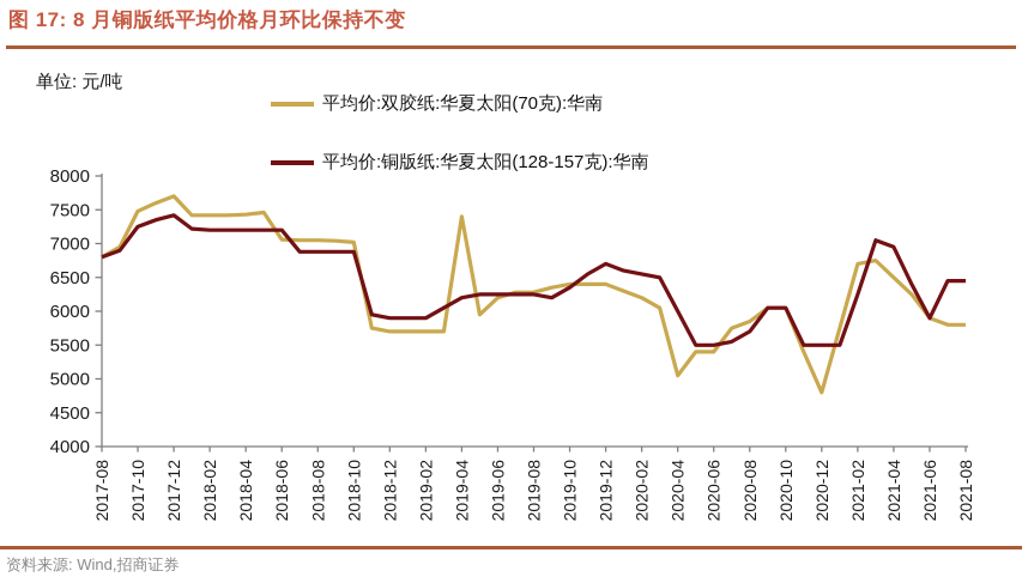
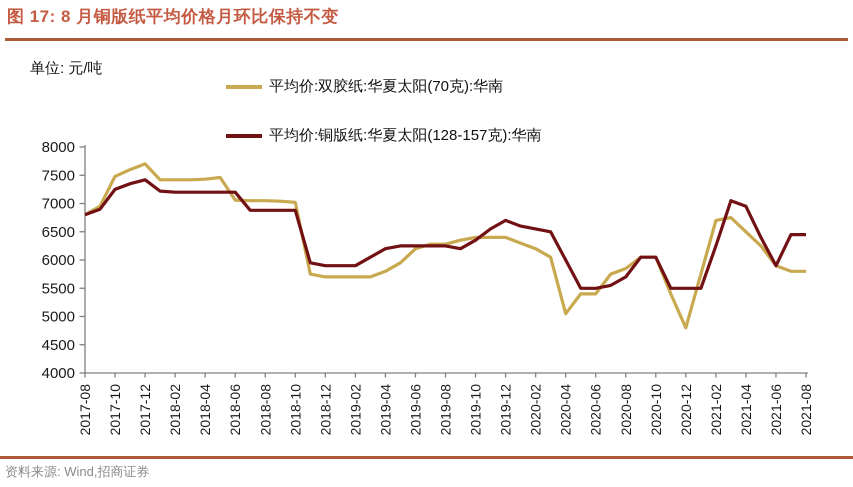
平均价:双胶纸:华夏太阳(70克):华南/2019-04: 7400 -> 5800
